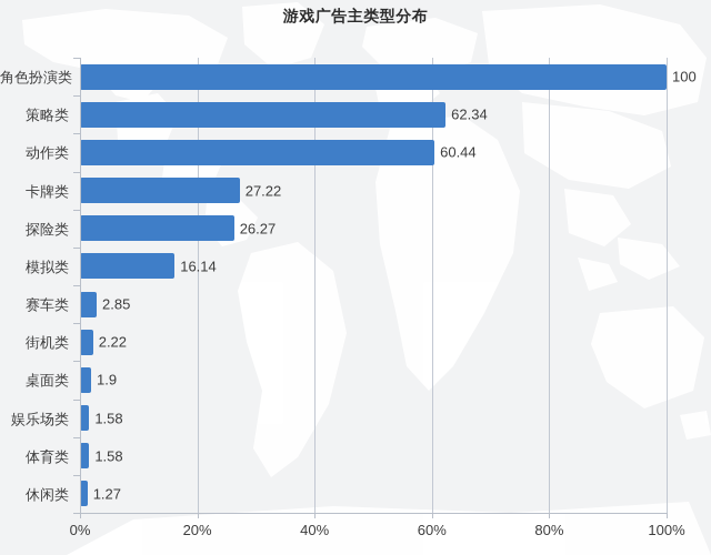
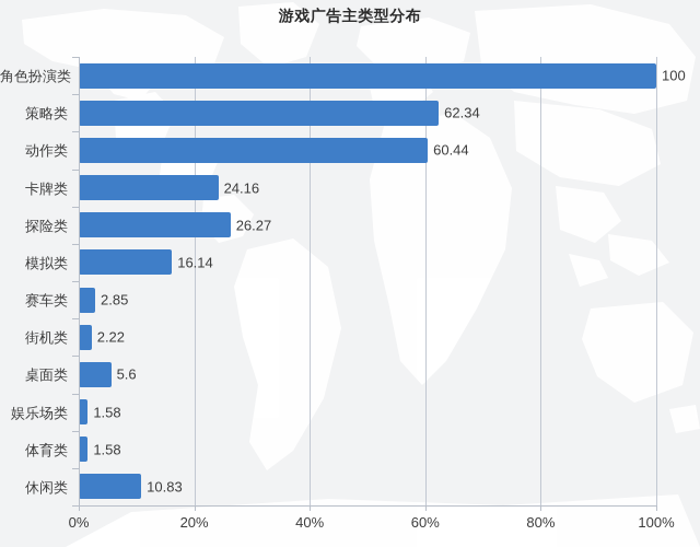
卡牌类: 27.22 -> 24.16
桌面类: 1.9 -> 5.6
休闲类: 1.27 -> 10.83
